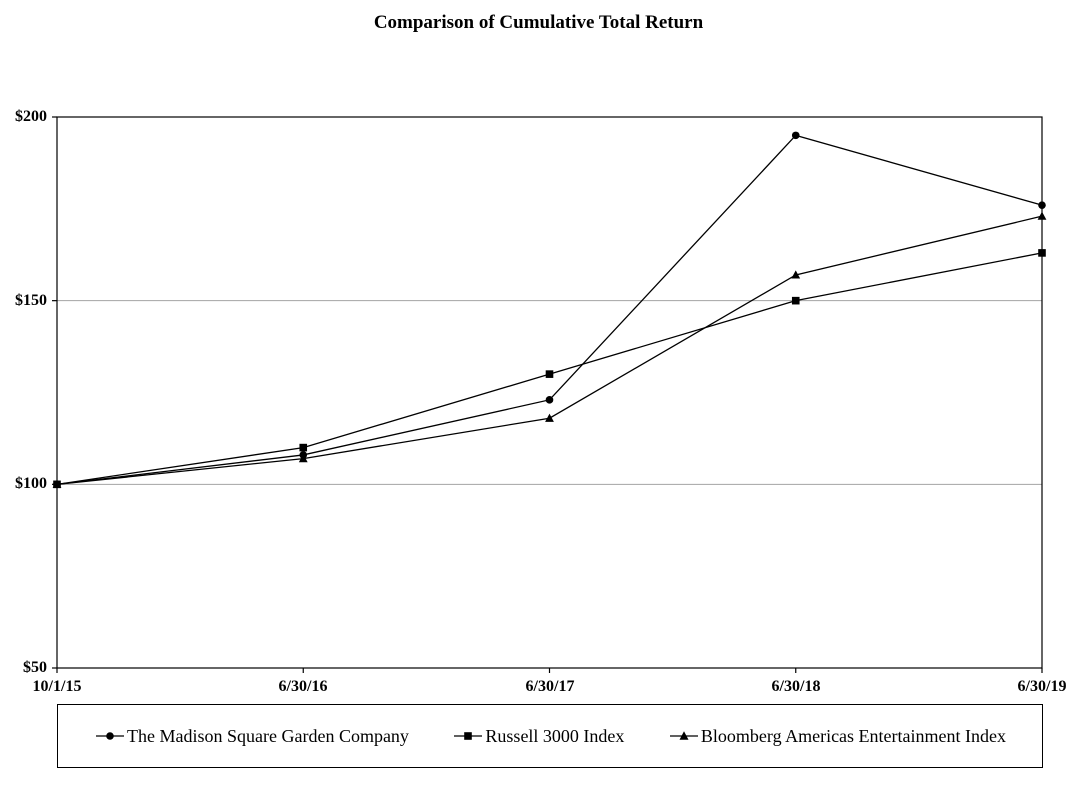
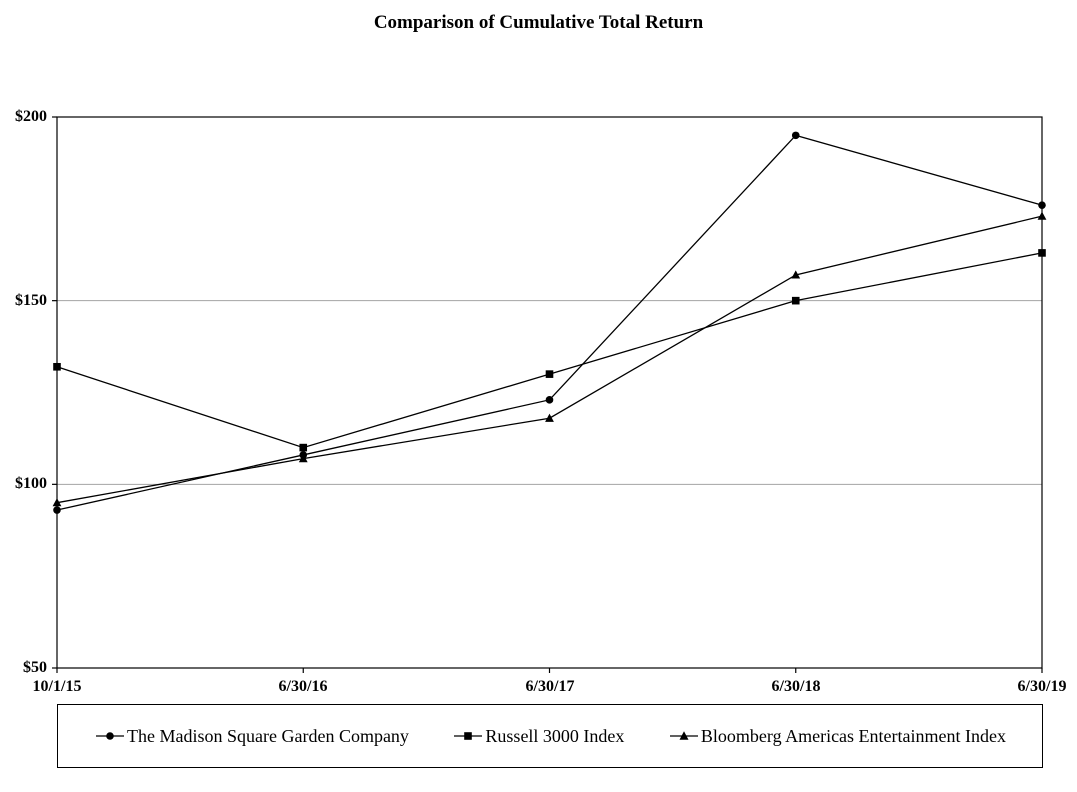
The Madison Square Garden Company/10/1/15: $100 -> $93
Russell 3000 Index/10/1/15: $100 -> $132
Bloomberg Americas Entertainment Index/10/1/15: $100 -> $95
